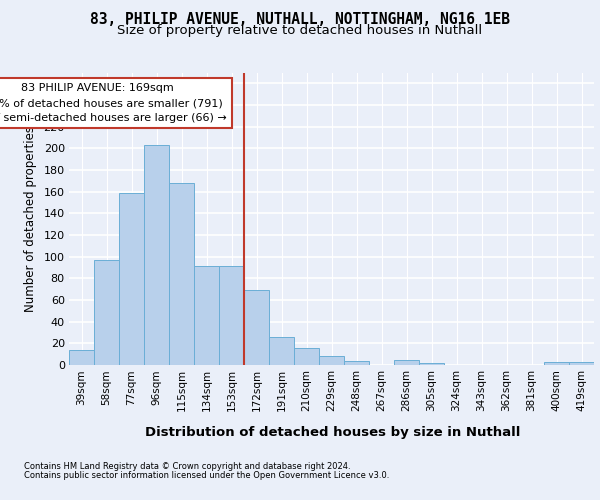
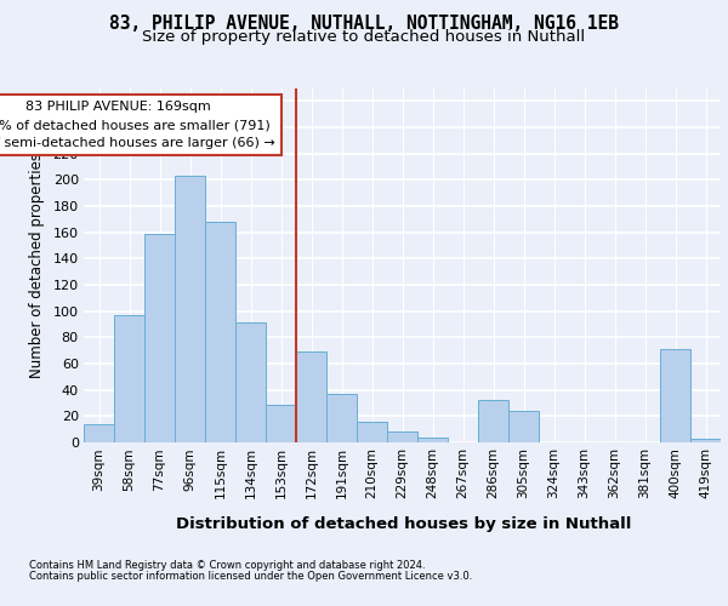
153sqm: 91 -> 29
191sqm: 26 -> 37
286sqm: 5 -> 32
305sqm: 2 -> 24
400sqm: 3 -> 71
